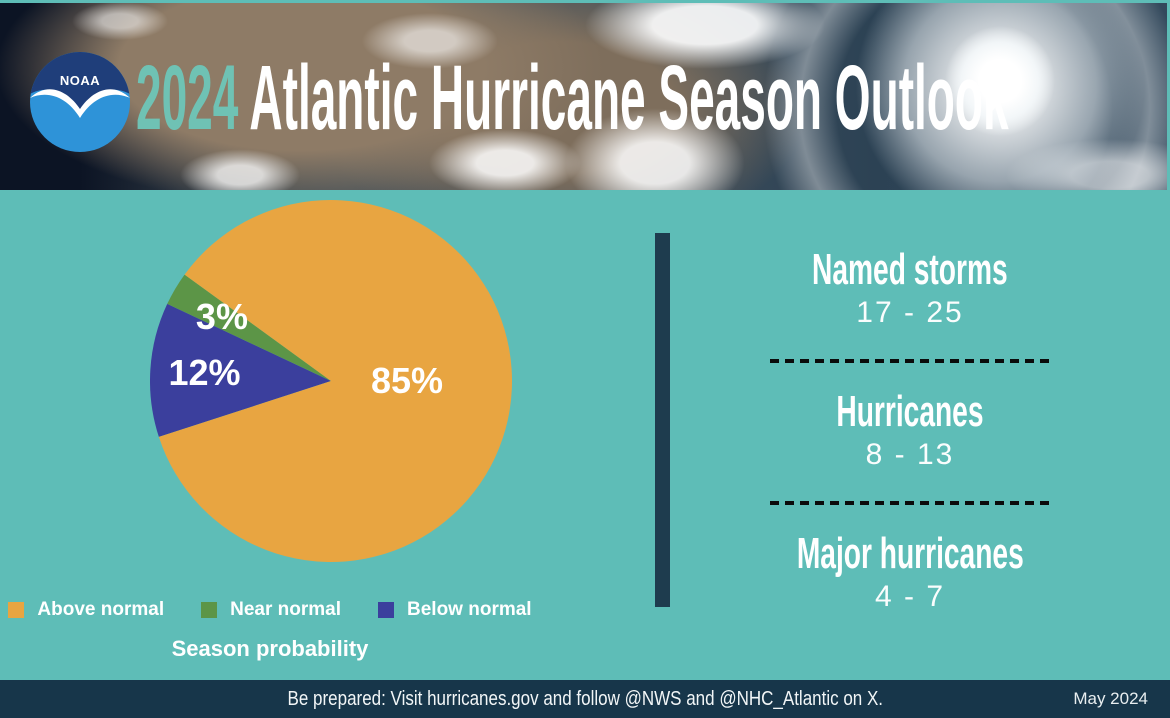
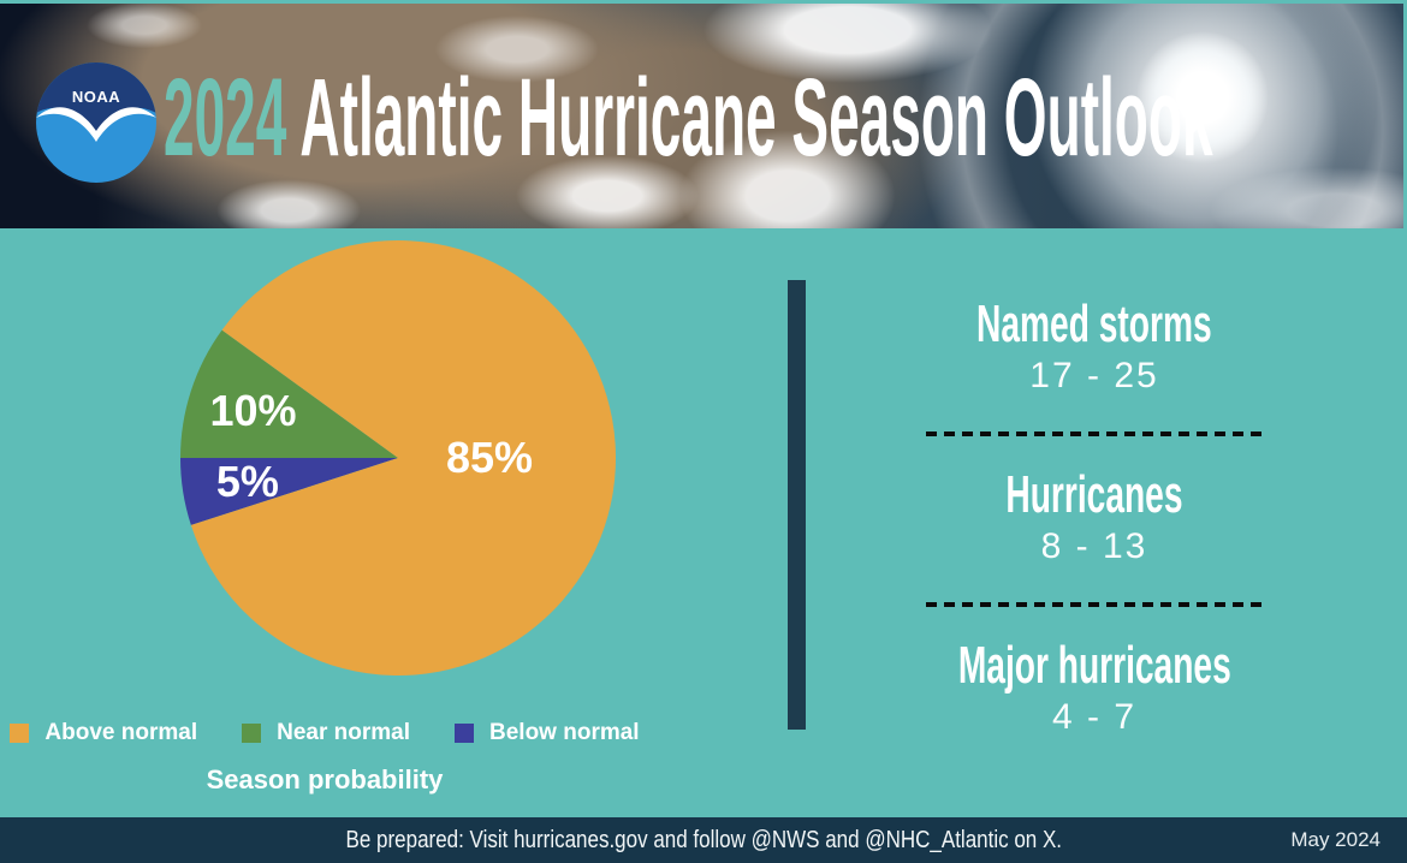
Near normal: 3% -> 10%
Below normal: 12% -> 5%
